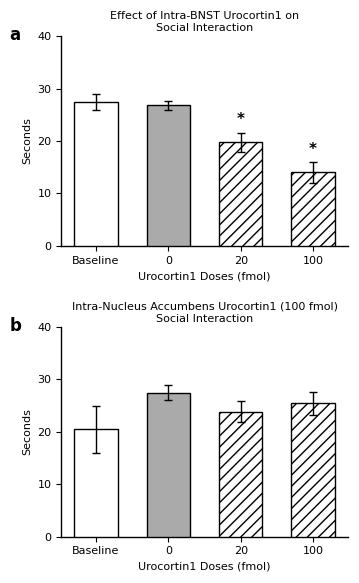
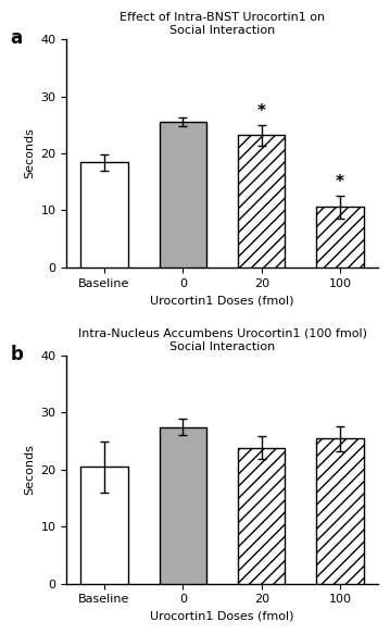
Effect of Intra-BNST Urocortin1 on Social Interaction/Baseline: 27.5 -> 18.4
Effect of Intra-BNST Urocortin1 on Social Interaction/0: 26.8 -> 25.6
Effect of Intra-BNST Urocortin1 on Social Interaction/20: 19.8 -> 23.2
Effect of Intra-BNST Urocortin1 on Social Interaction/100: 14.0 -> 10.6
